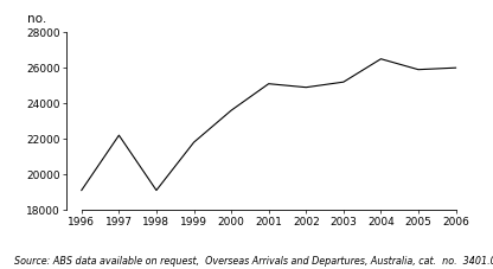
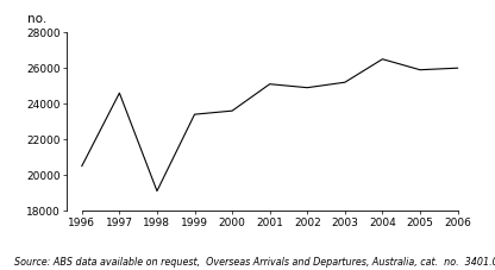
1996: 19100 -> 20500
1997: 22200 -> 24600
1999: 21800 -> 23400
